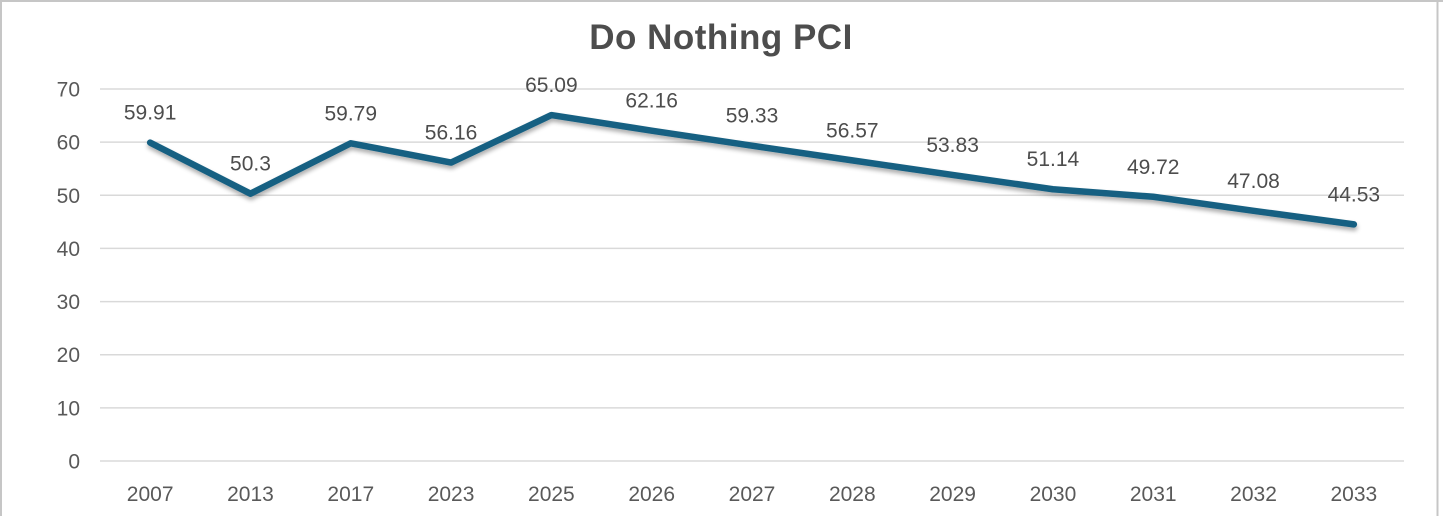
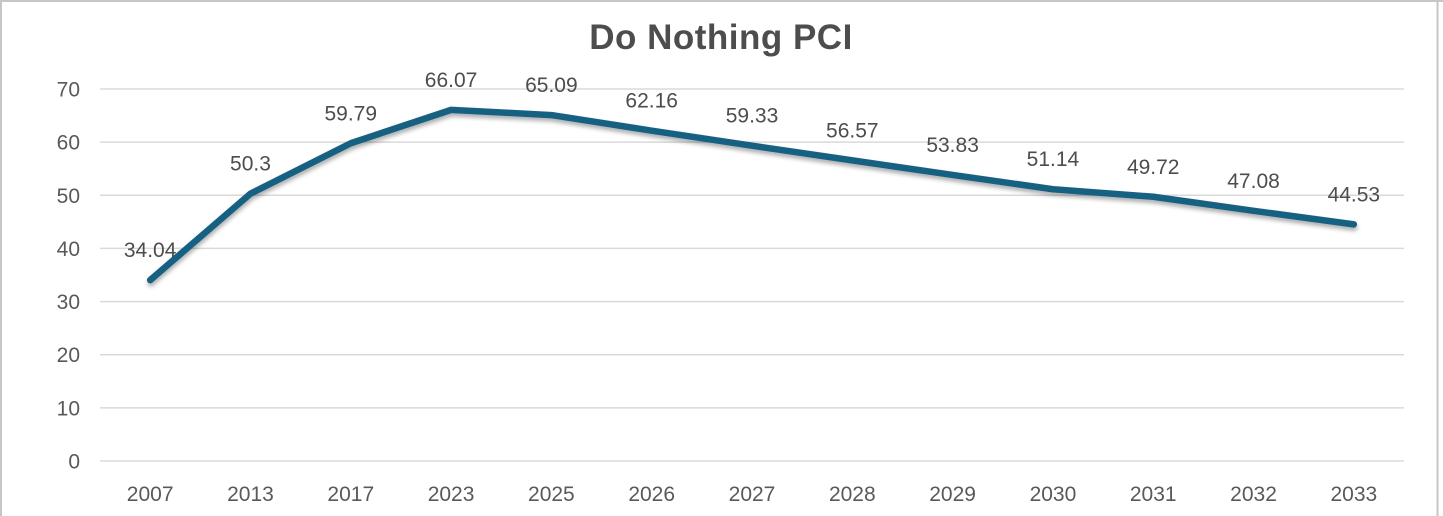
2007: 59.91 -> 34.04
2023: 56.16 -> 66.07
